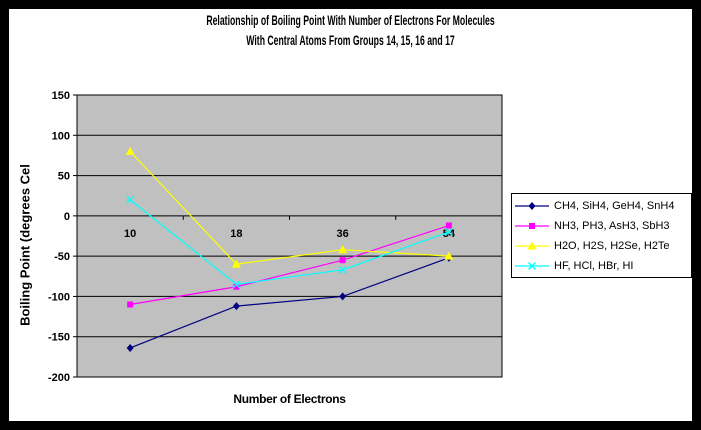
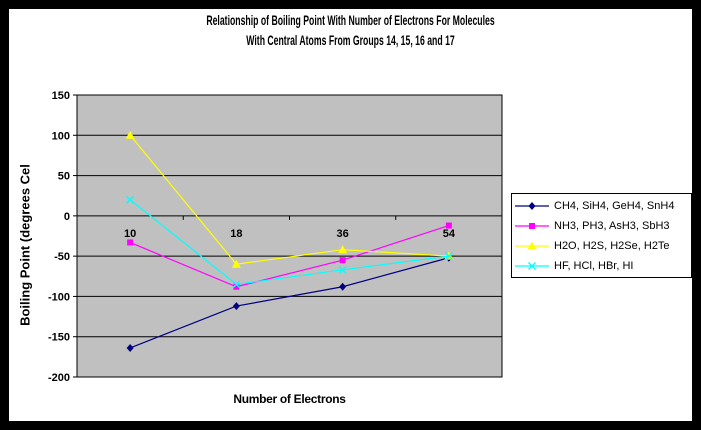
NH3, PH3, AsH3, SbH3/10: -110 -> -30
H2O, H2S, H2Se, H2Te/10: 80 -> 100
CH4, SiH4, GeH4, SnH4/36: -100 -> -90
HF, HCl, HBr, HI/54: -20 -> -50
